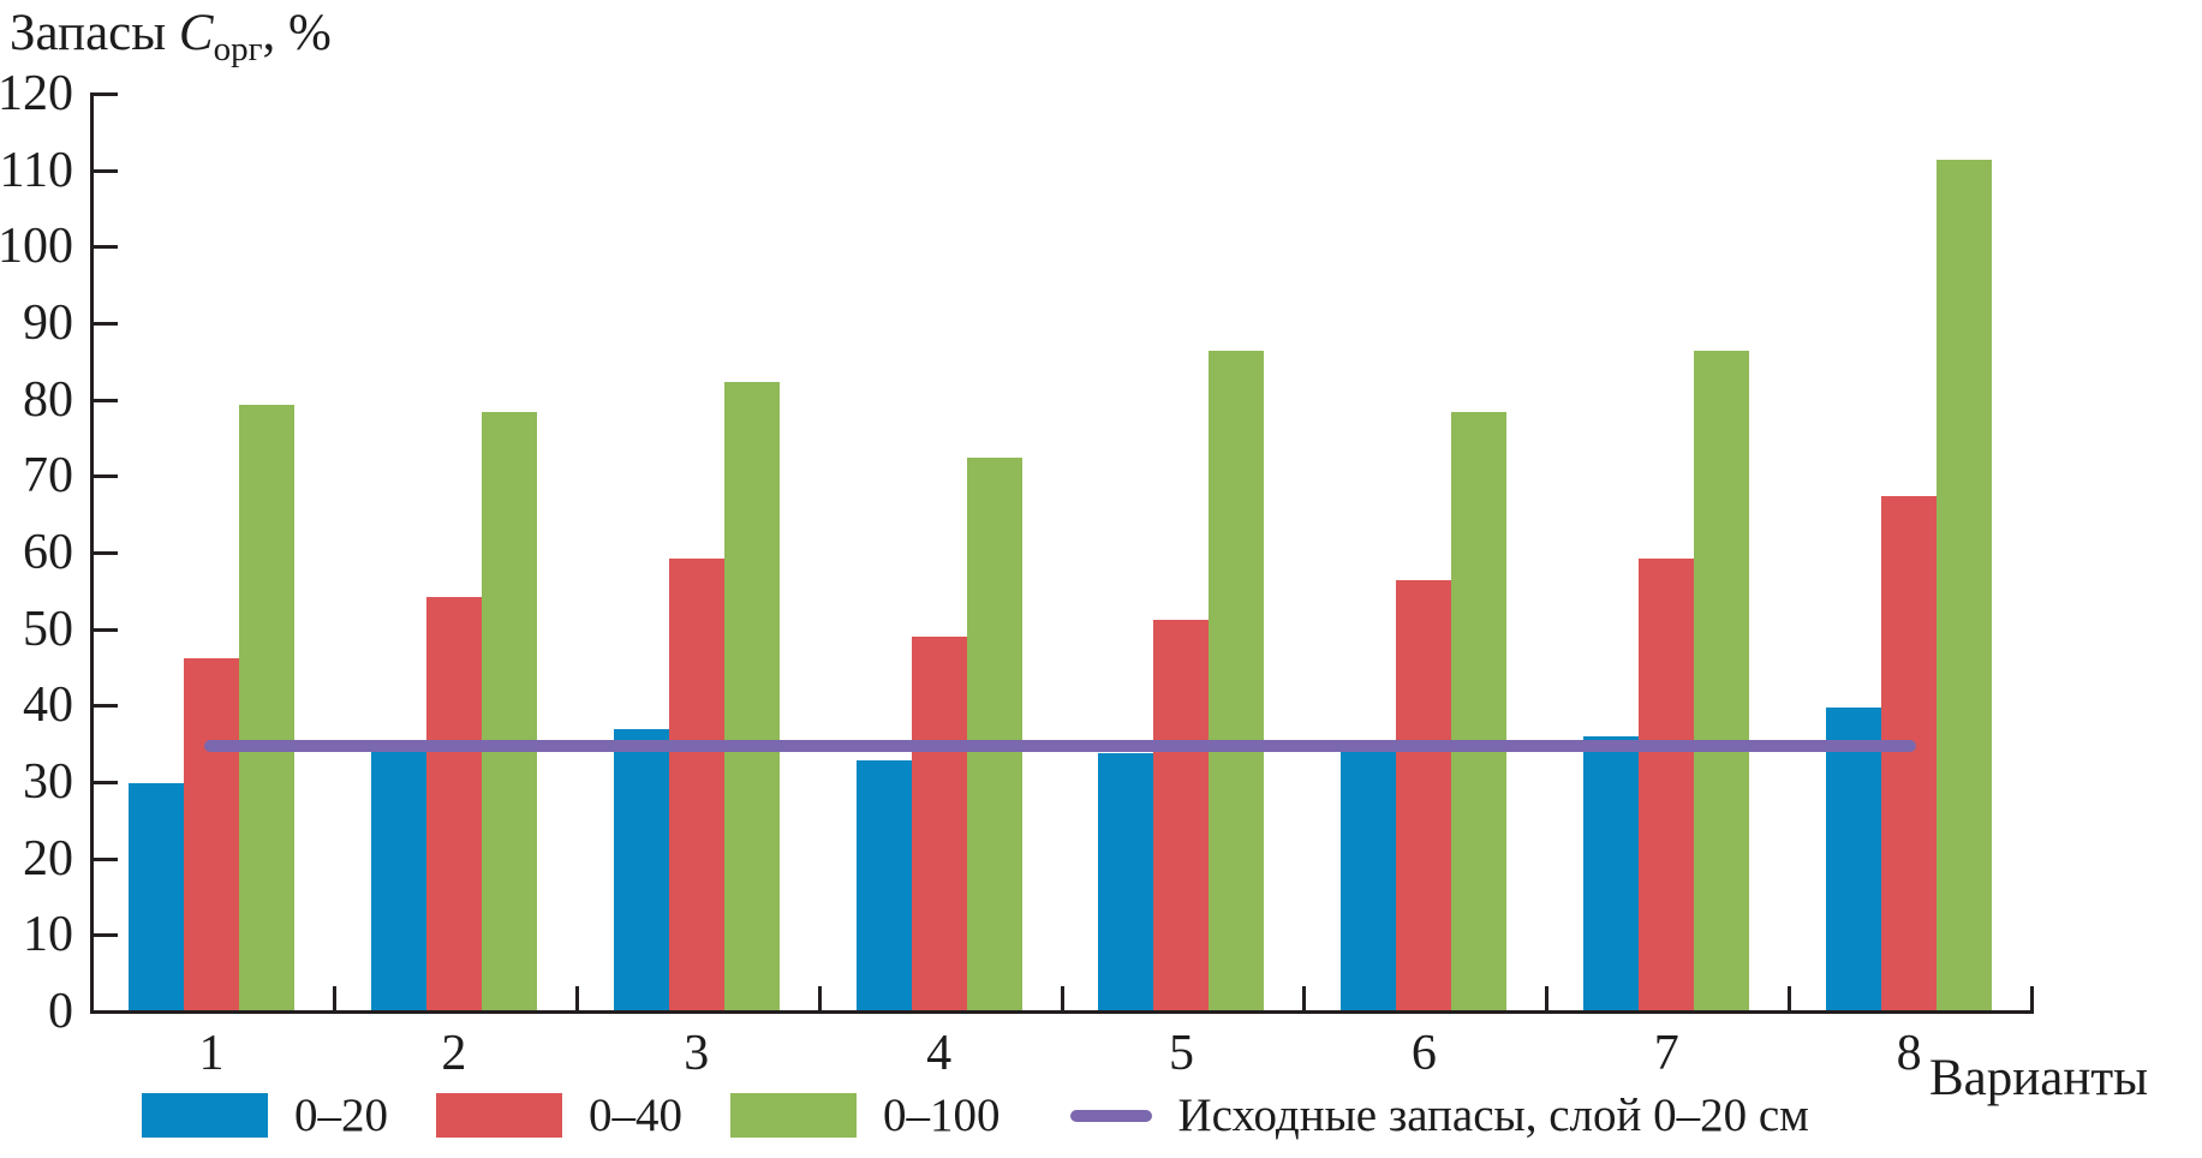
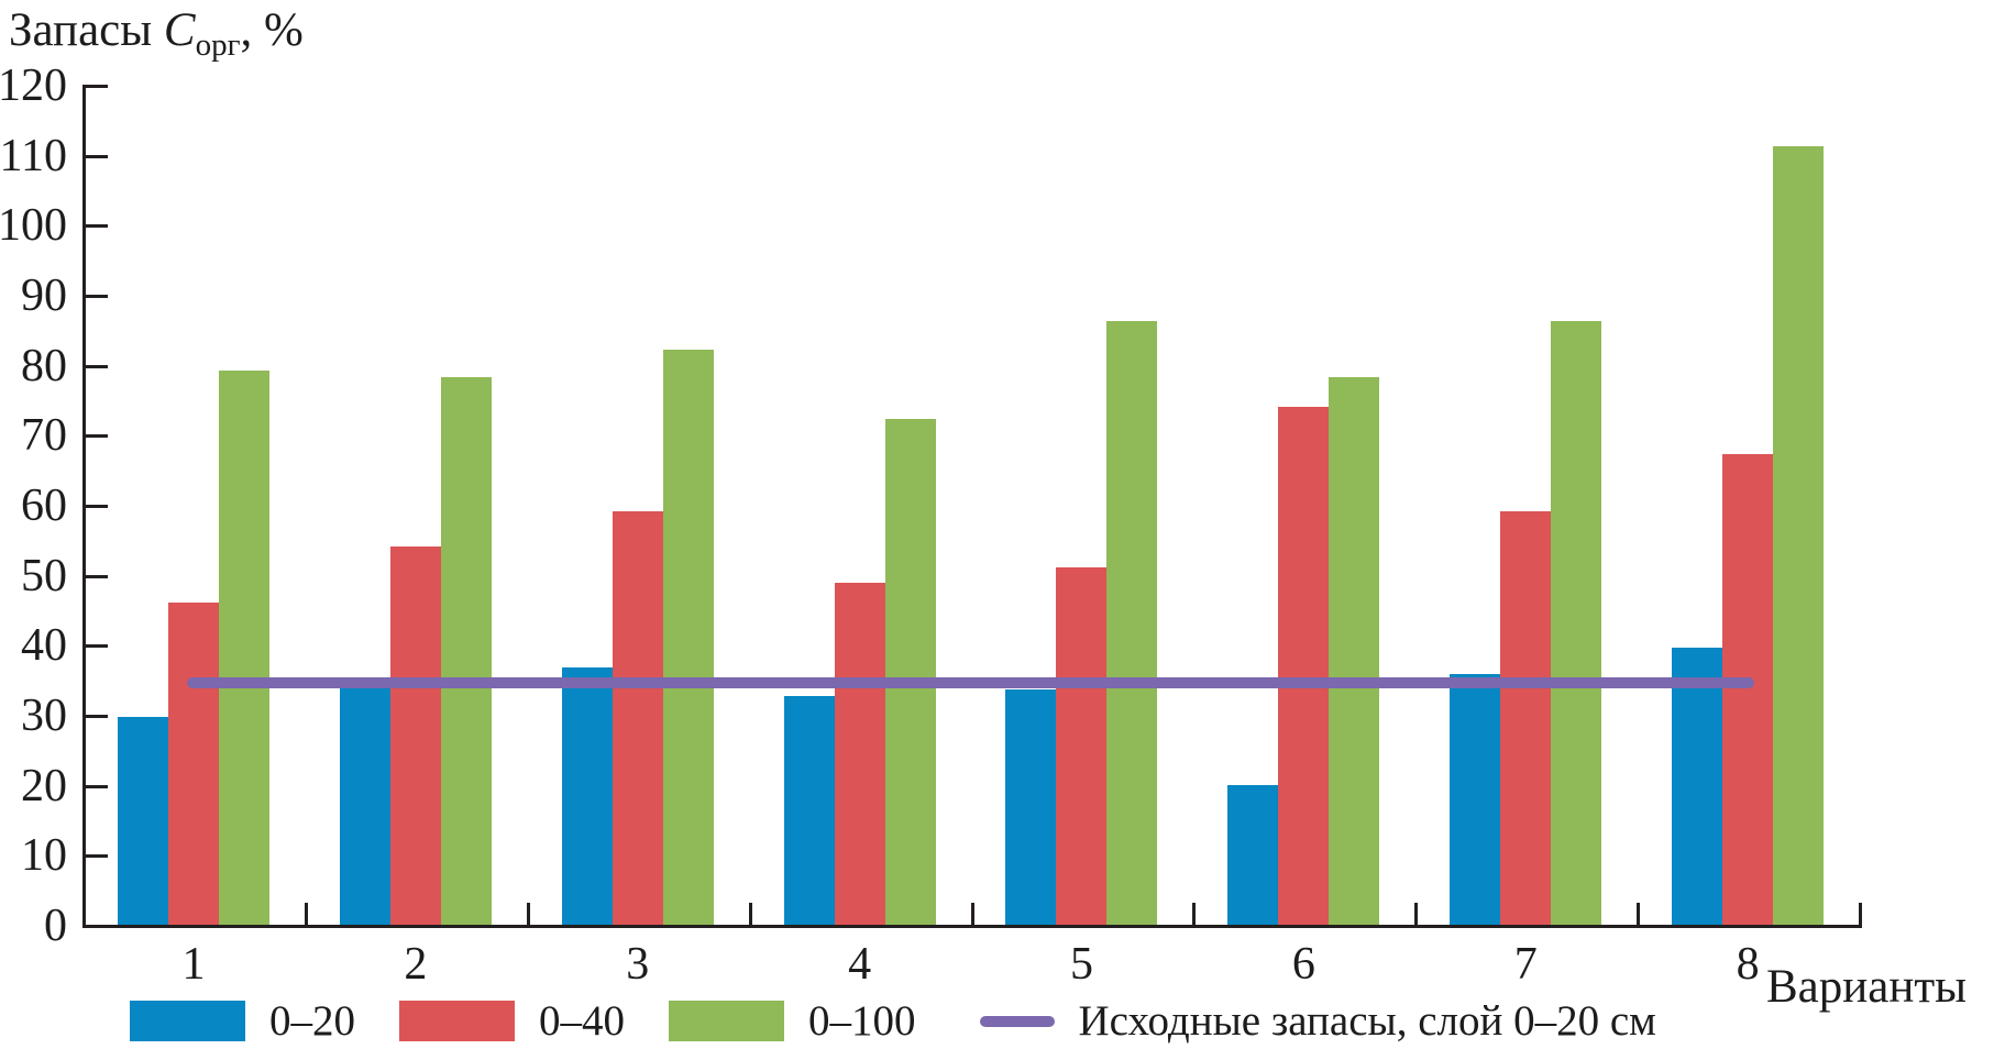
0–20/6: 34 -> 20
0–40/6: 56 -> 74
